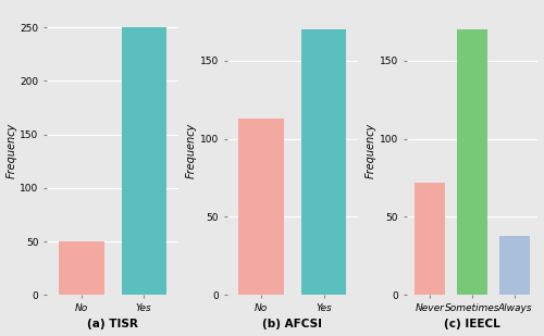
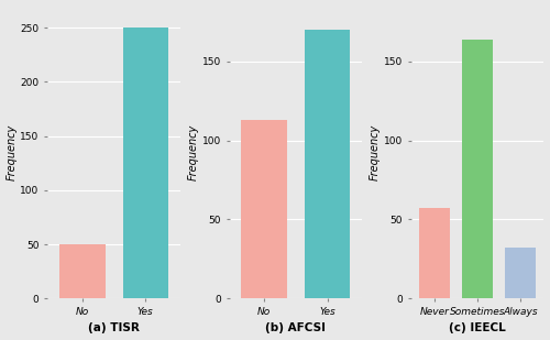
Never: 72 -> 57
Sometimes: 170 -> 164
Always: 38 -> 32
